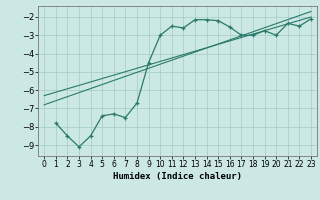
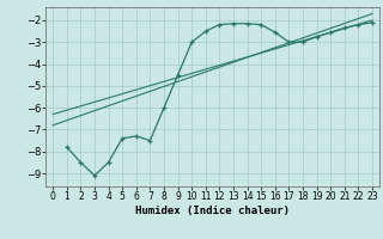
8: -6.7 -> -6.0
12: -2.6 -> -2.2
20: -3.0 -> -2.5
22: -2.5 -> -2.2
